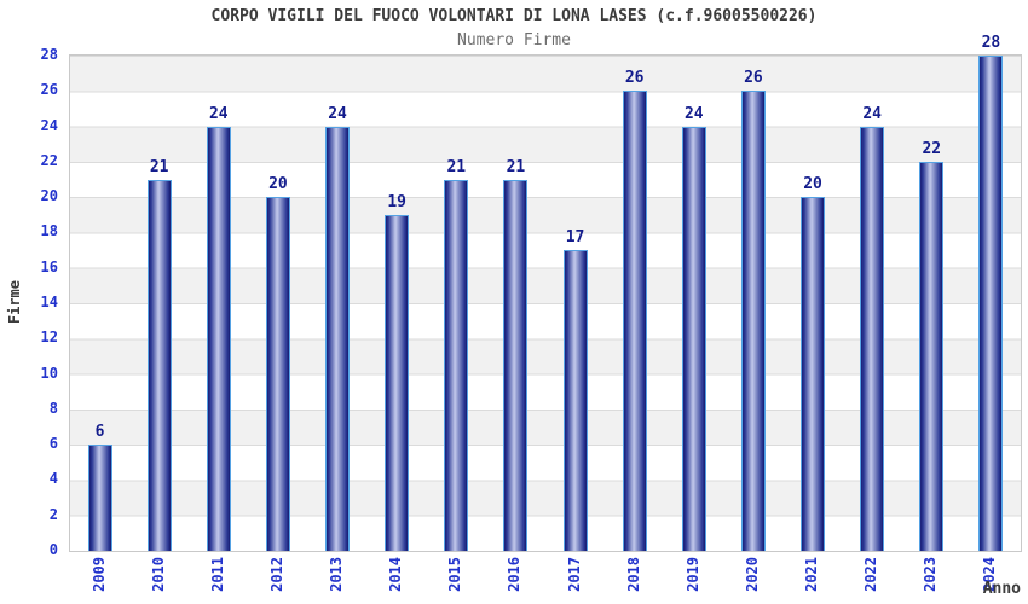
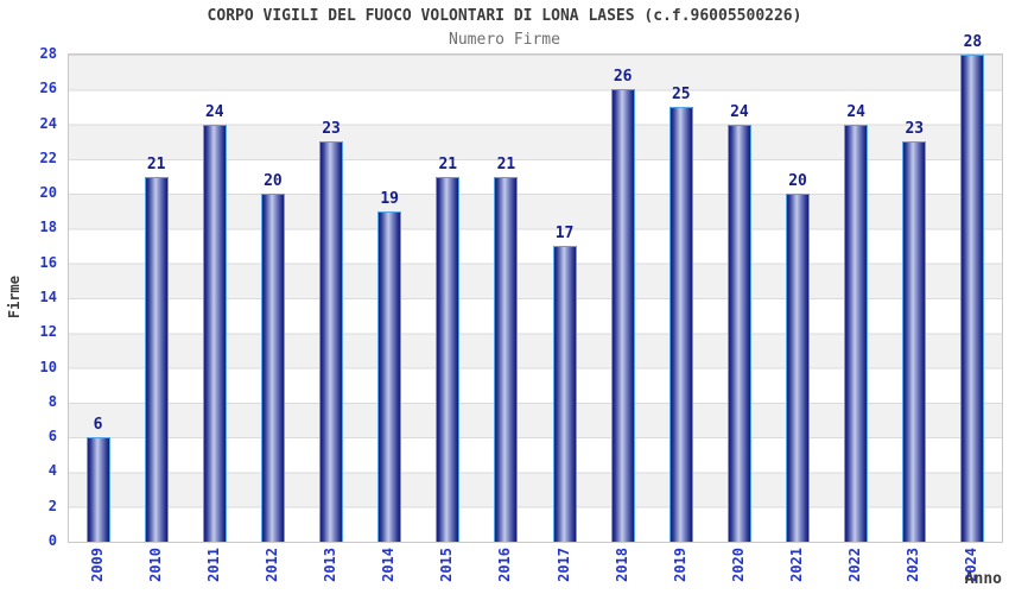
2013: 24 -> 23
2019: 24 -> 25
2020: 26 -> 24
2023: 22 -> 23
